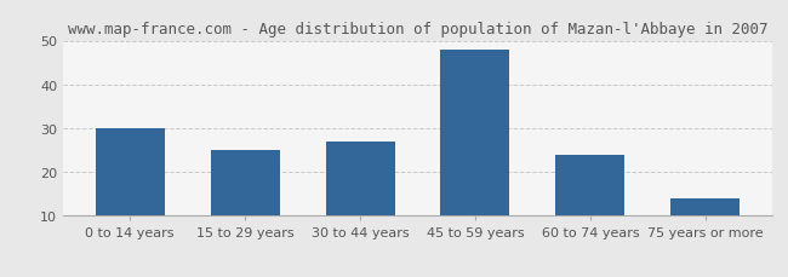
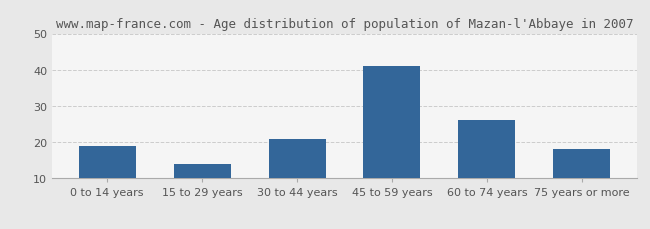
0 to 14 years: 30 -> 19
15 to 29 years: 25 -> 14
30 to 44 years: 27 -> 21
45 to 59 years: 48 -> 41
60 to 74 years: 24 -> 26
75 years or more: 14 -> 18
